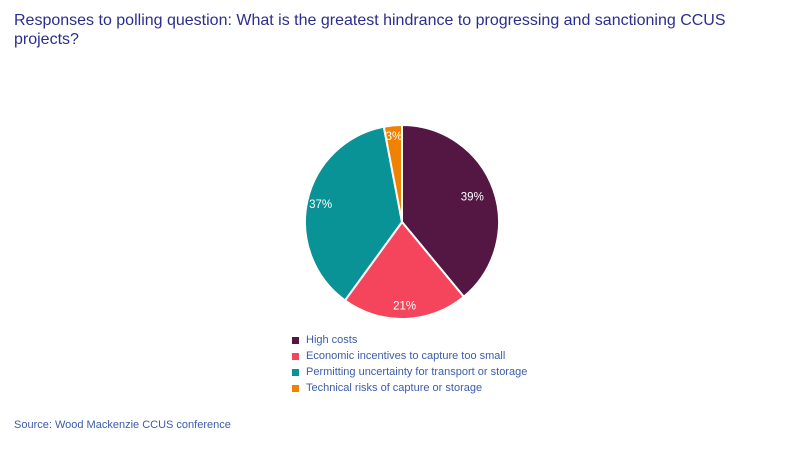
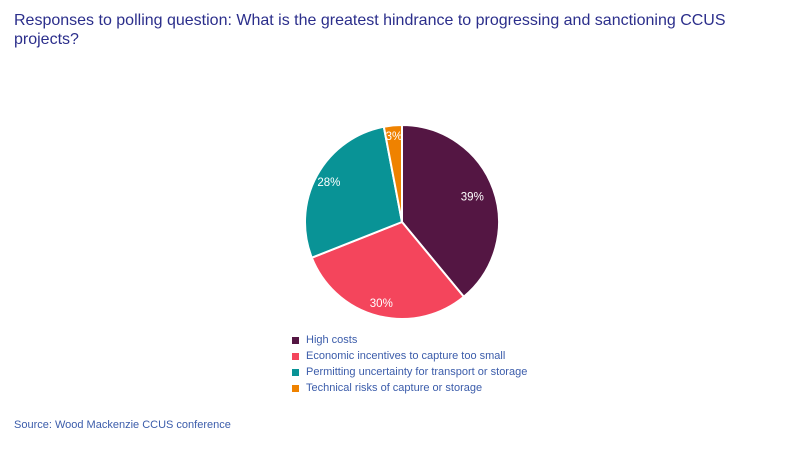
Economic incentives to capture too small: 21% -> 30%
Permitting uncertainty for transport or storage: 37% -> 28%
